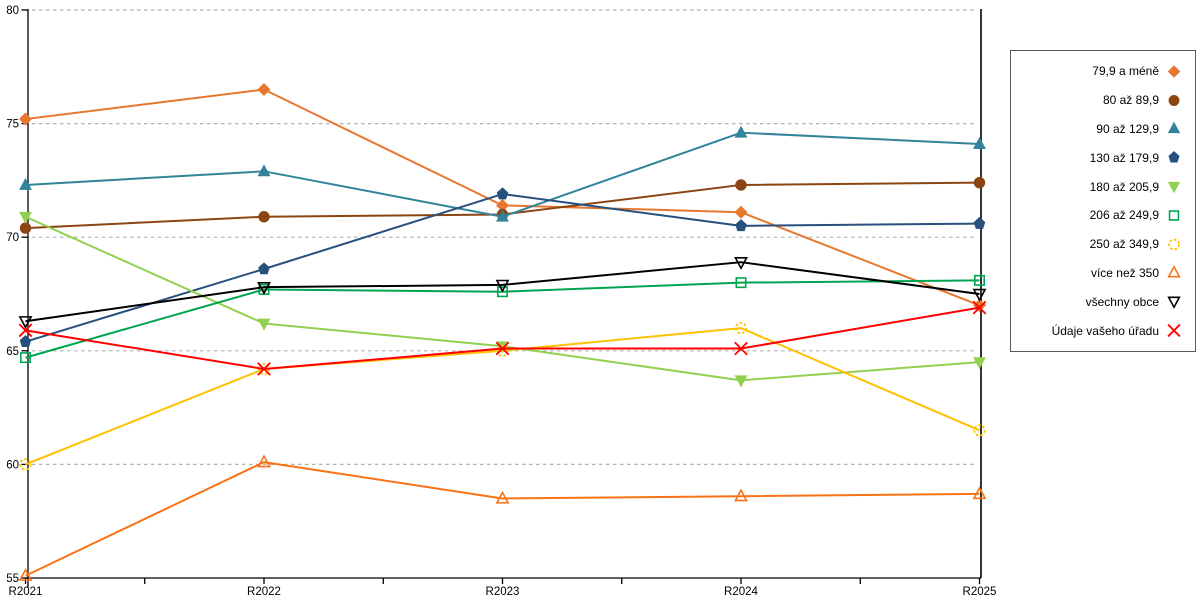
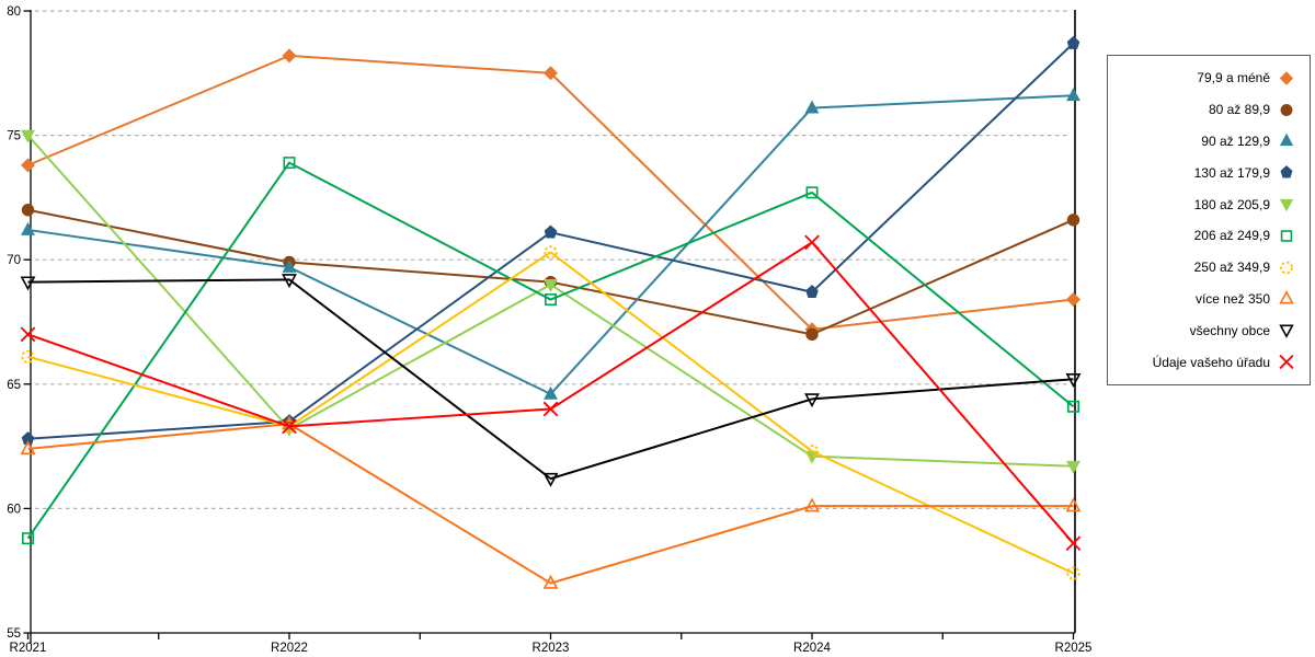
79,9 a méně/R2021: 75.2 -> 73.8
80 až 89,9/R2021: 70.4 -> 72.0
90 až 129,9/R2021: 72.3 -> 71.2
130 až 179,9/R2021: 65.4 -> 62.8
180 až 205,9/R2021: 70.9 -> 75.0
206 až 249,9/R2021: 64.7 -> 58.8
250 až 349,9/R2021: 60.0 -> 66.1
více než 350/R2021: 55.1 -> 62.4
všechny obce/R2021: 66.3 -> 69.1
Údaje vašeho úřadu/R2021: 65.9 -> 67.0
79,9 a méně/R2022: 76.5 -> 78.2
80 až 89,9/R2022: 70.9 -> 69.9
90 až 129,9/R2022: 72.9 -> 69.7
130 až 179,9/R2022: 68.6 -> 63.5
180 až 205,9/R2022: 66.2 -> 63.2
206 až 249,9/R2022: 67.7 -> 73.9
250 až 349,9/R2022: 64.2 -> 63.3
více než 350/R2022: 60.1 -> 63.4
všechny obce/R2022: 67.8 -> 69.2
Údaje vašeho úřadu/R2022: 64.2 -> 63.3
79,9 a méně/R2023: 71.4 -> 77.5
80 až 89,9/R2023: 71.0 -> 69.1
90 až 129,9/R2023: 70.9 -> 64.6
130 až 179,9/R2023: 71.9 -> 71.1
180 až 205,9/R2023: 65.2 -> 69.0
206 až 249,9/R2023: 67.6 -> 68.4
250 až 349,9/R2023: 65.0 -> 70.3
více než 350/R2023: 58.5 -> 57.0
všechny obce/R2023: 67.9 -> 61.2
Údaje vašeho úřadu/R2023: 65.1 -> 64.0
79,9 a méně/R2024: 71.1 -> 67.2
80 až 89,9/R2024: 72.3 -> 67.0
90 až 129,9/R2024: 74.6 -> 76.1
130 až 179,9/R2024: 70.5 -> 68.7
180 až 205,9/R2024: 63.7 -> 62.1
206 až 249,9/R2024: 68.0 -> 72.7
250 až 349,9/R2024: 66.0 -> 62.3
více než 350/R2024: 58.6 -> 60.1
všechny obce/R2024: 68.9 -> 64.4
Údaje vašeho úřadu/R2024: 65.1 -> 70.7
79,9 a méně/R2025: 67.0 -> 68.4
80 až 89,9/R2025: 72.4 -> 71.6
90 až 129,9/R2025: 74.1 -> 76.6
130 až 179,9/R2025: 70.6 -> 78.7
180 až 205,9/R2025: 64.5 -> 61.7
206 až 249,9/R2025: 68.1 -> 64.1
250 až 349,9/R2025: 61.5 -> 57.4
více než 350/R2025: 58.7 -> 60.1
všechny obce/R2025: 67.5 -> 65.2
Údaje vašeho úřadu/R2025: 66.9 -> 58.6
